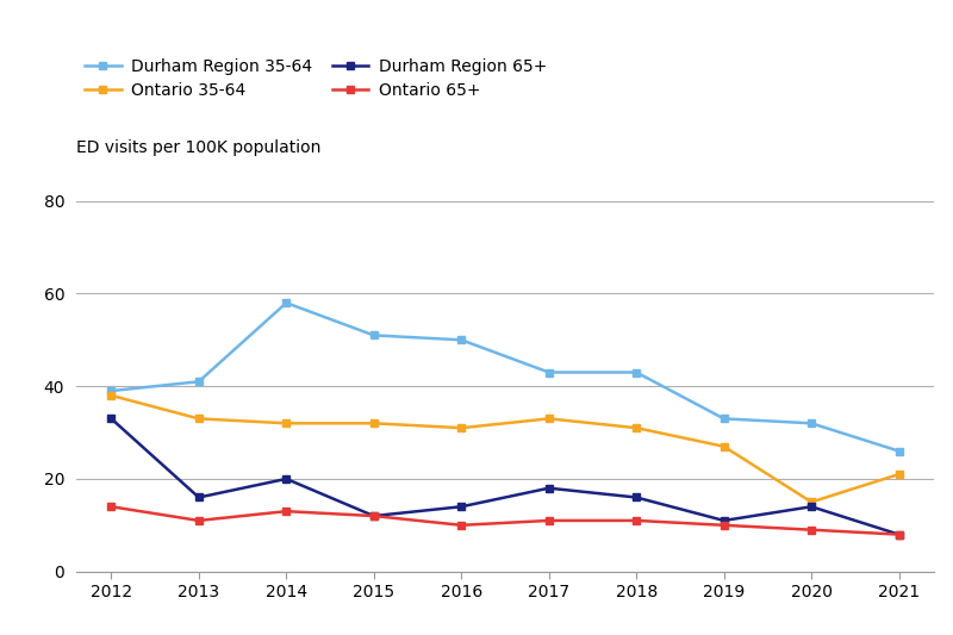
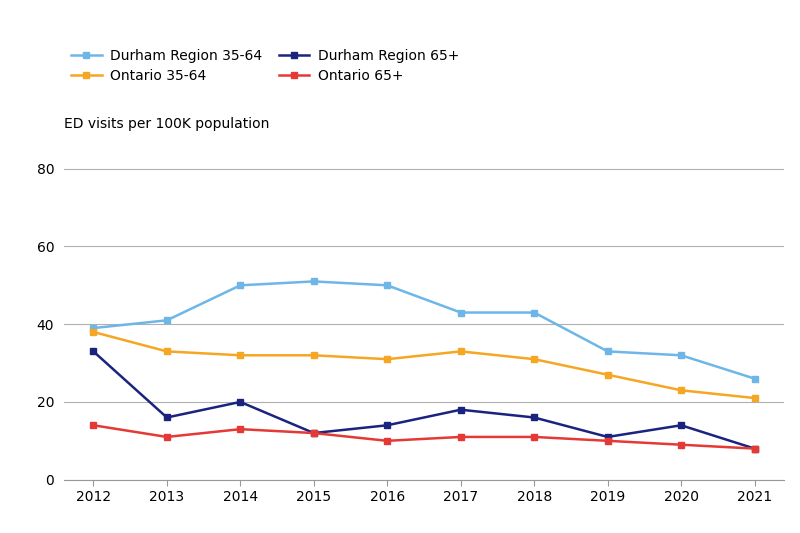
Durham Region 35-64/2014: 58 -> 50
Ontario 35-64/2020: 15 -> 23
